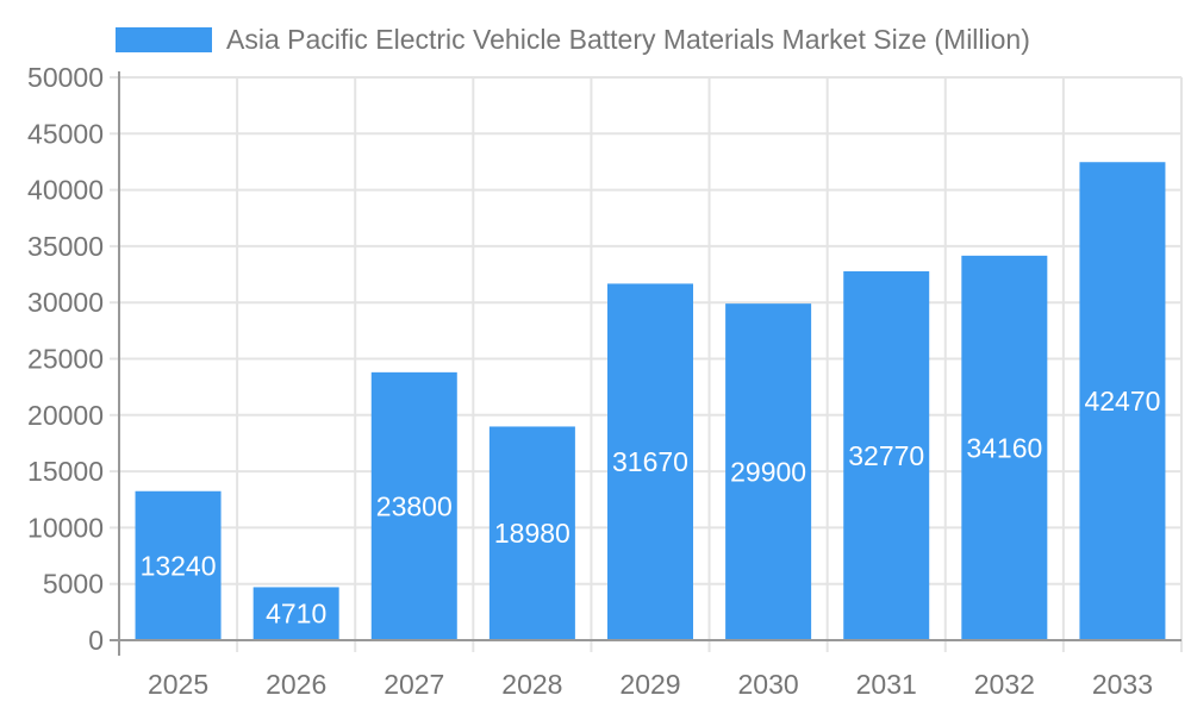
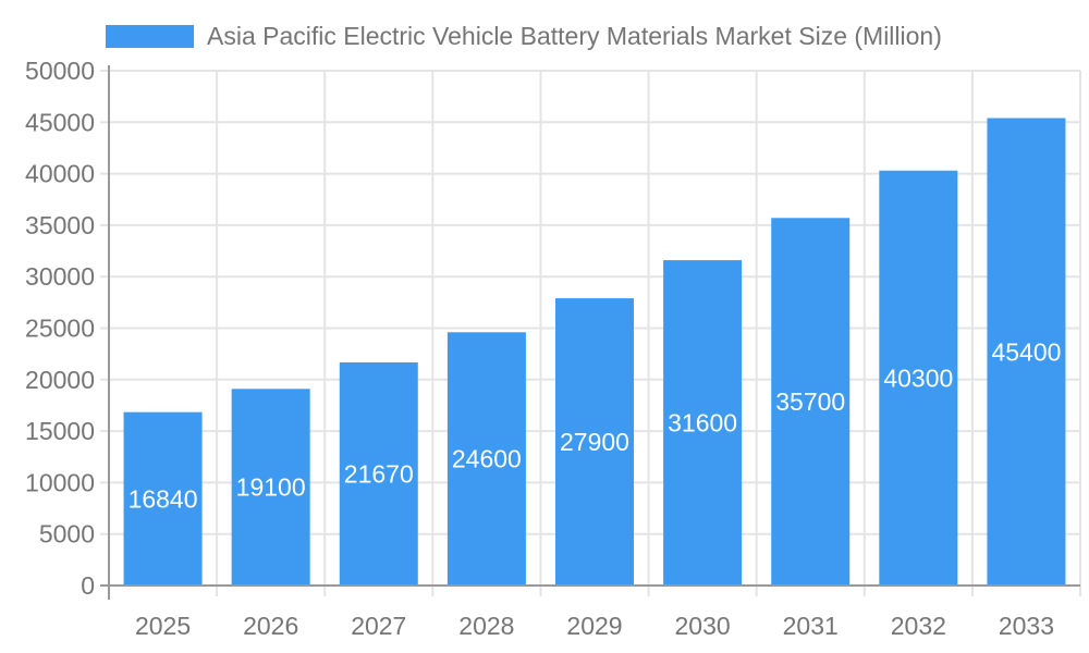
2025: 13240 -> 16840
2026: 4710 -> 19100
2027: 23800 -> 21670
2028: 18980 -> 24600
2029: 31670 -> 27900
2030: 29900 -> 31600
2031: 32770 -> 35700
2032: 34160 -> 40300
2033: 42470 -> 45400
